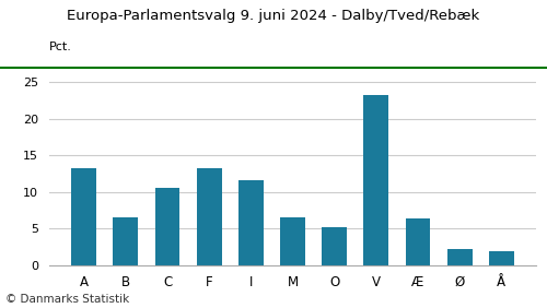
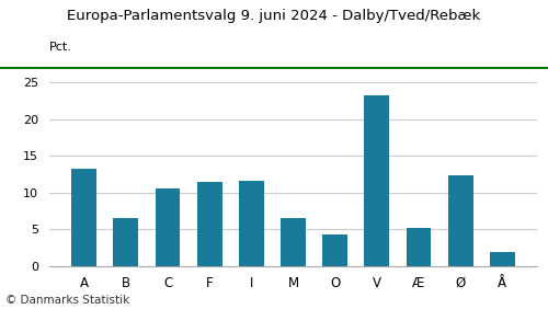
F: 13.3 -> 11.4
O: 5.1 -> 4.2
Æ: 6.3 -> 5.2
Ø: 2.1 -> 12.4
